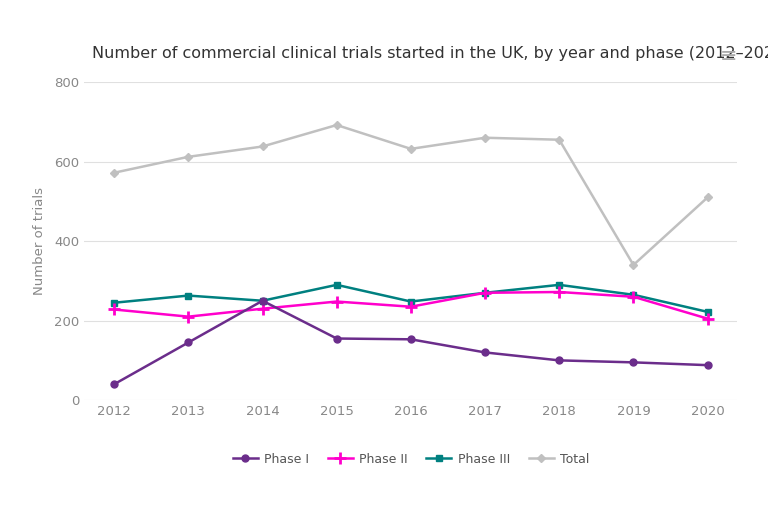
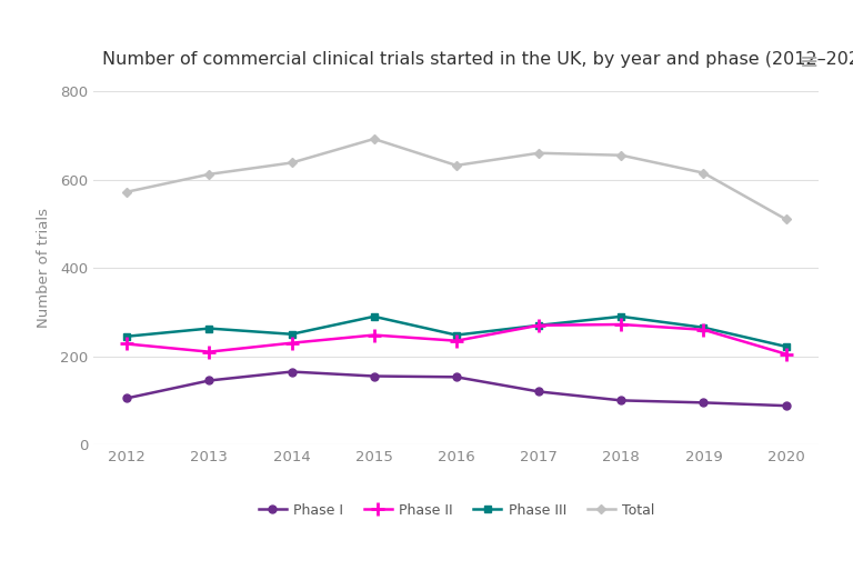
Phase I/2012: 40 -> 105
Phase I/2014: 250 -> 165
Total/2019: 340 -> 615
